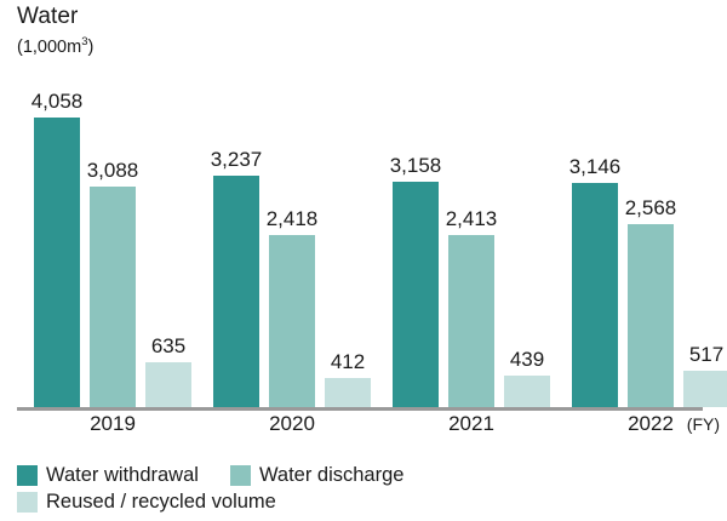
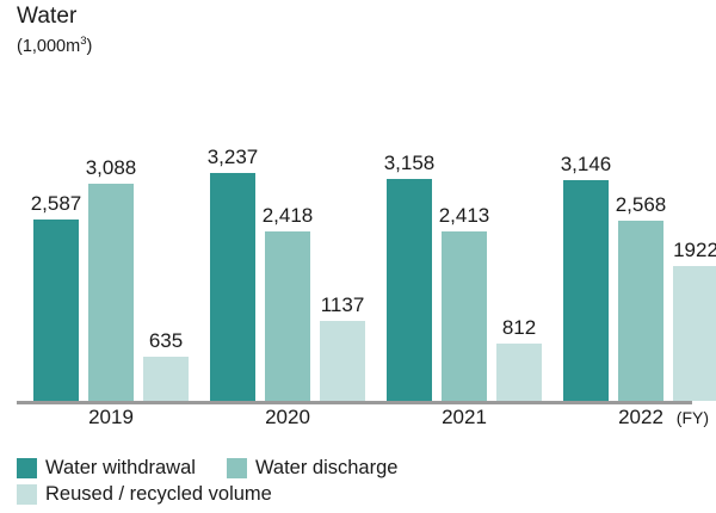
Water withdrawal/2019: 4,058 -> 2,587
Reused / recycled volume/2020: 412 -> 1137
Reused / recycled volume/2021: 439 -> 812
Reused / recycled volume/2022: 517 -> 1922
